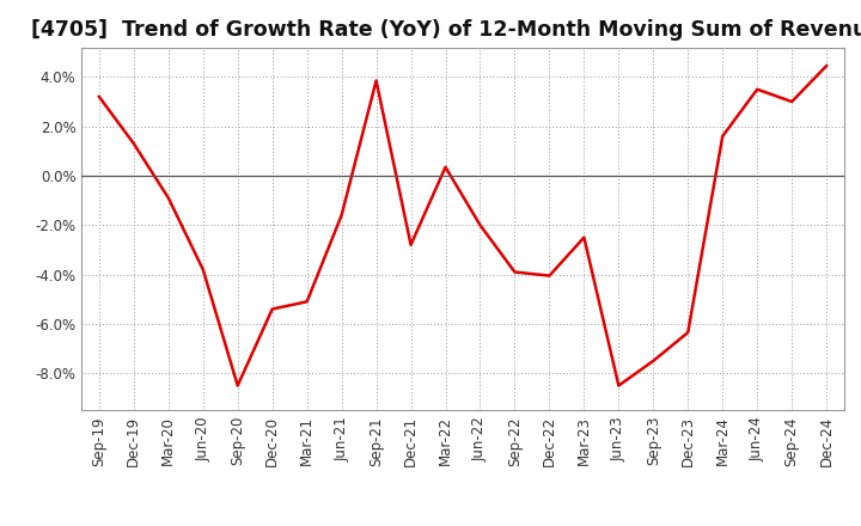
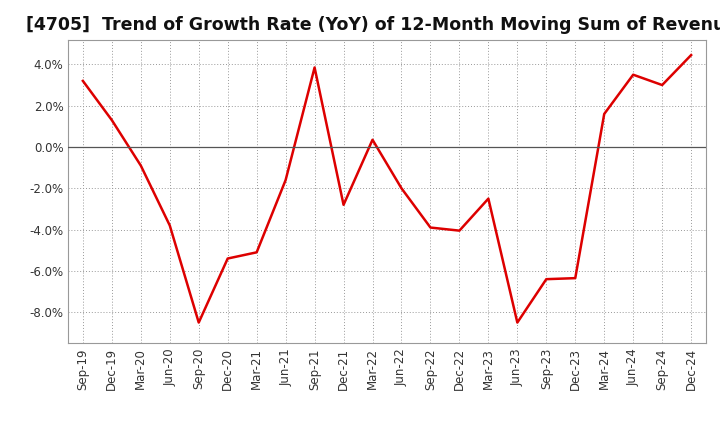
Sep-23: -7.50% -> -6.40%
